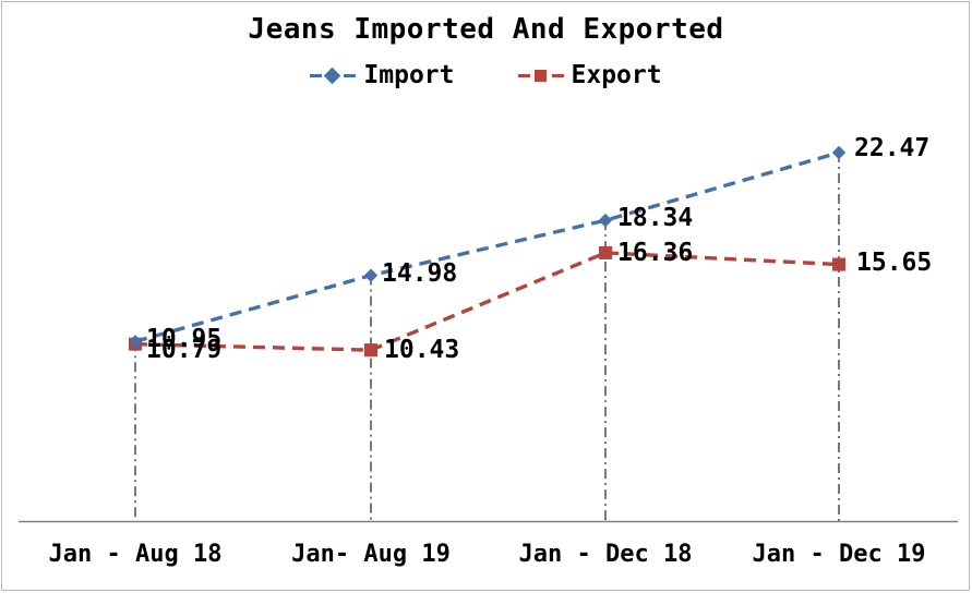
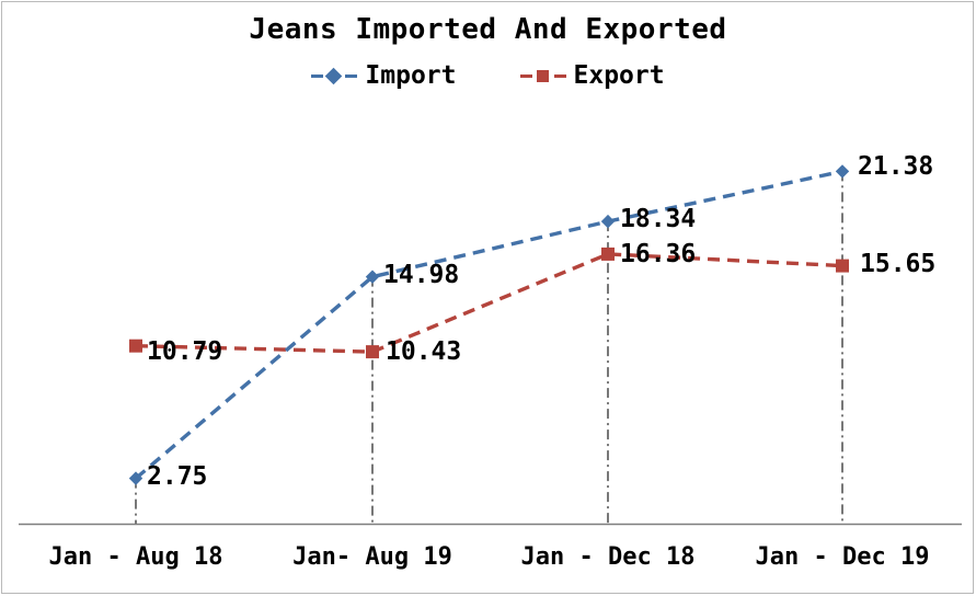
Import/Jan - Aug 18: 10.95 -> 2.75
Import/Jan - Dec 19: 22.47 -> 21.38
